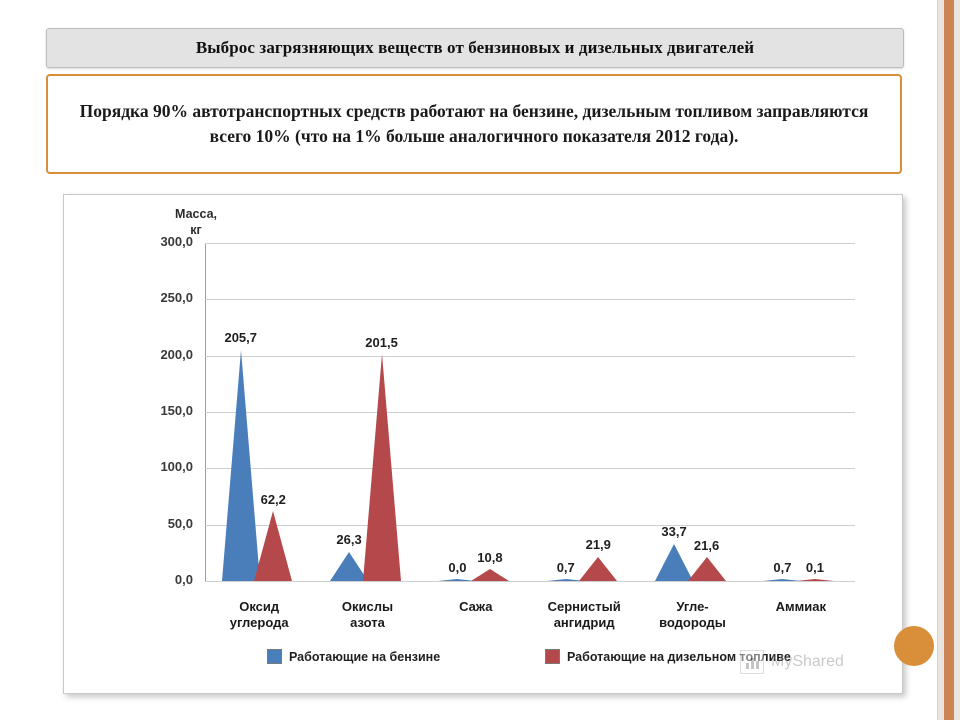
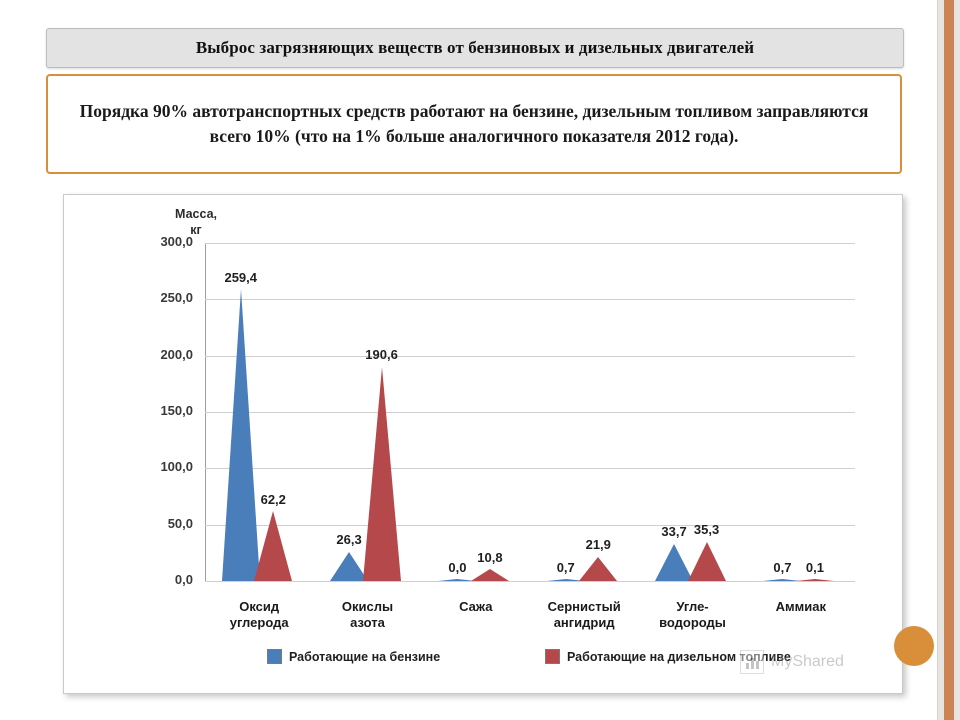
Работающие на бензине/Оксид углерода: 205,7 -> 259,4
Работающие на дизельном топливе/Окислы азота: 201,5 -> 190,6
Работающие на дизельном топливе/Угле- водороды: 21,6 -> 35,3
